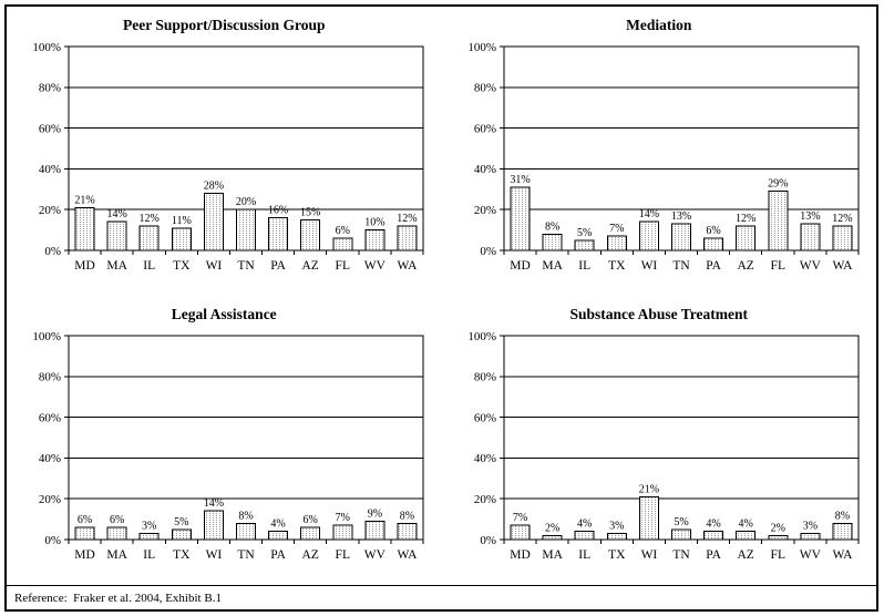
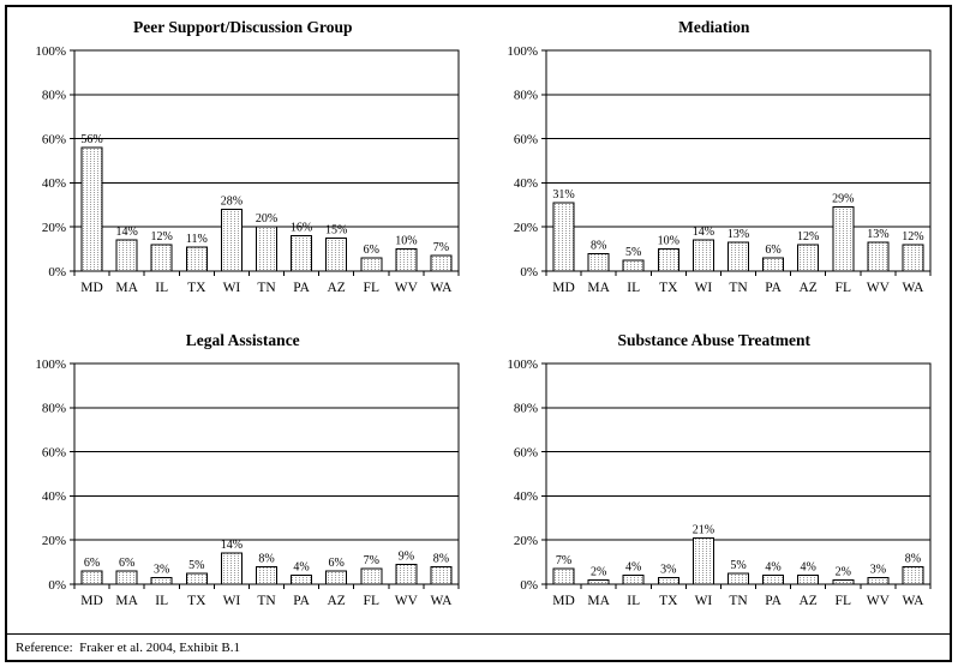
Peer Support/Discussion Group/MD: 21% -> 56%
Peer Support/Discussion Group/WA: 12% -> 7%
Mediation/TX: 7% -> 10%
